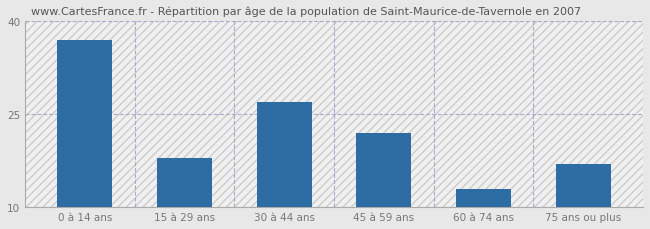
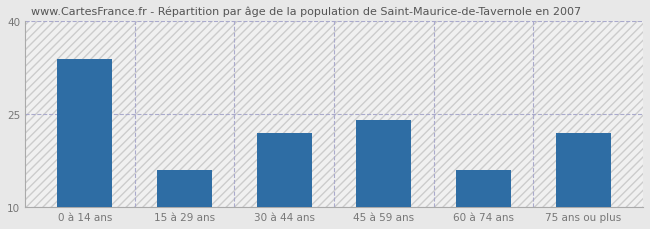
0 à 14 ans: 37 -> 34
15 à 29 ans: 18 -> 16
30 à 44 ans: 27 -> 22
45 à 59 ans: 22 -> 24
60 à 74 ans: 13 -> 16
75 ans ou plus: 17 -> 22
